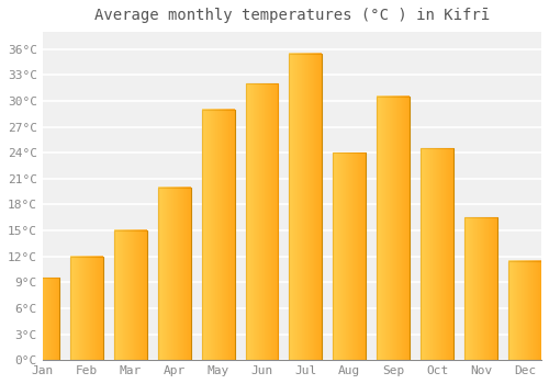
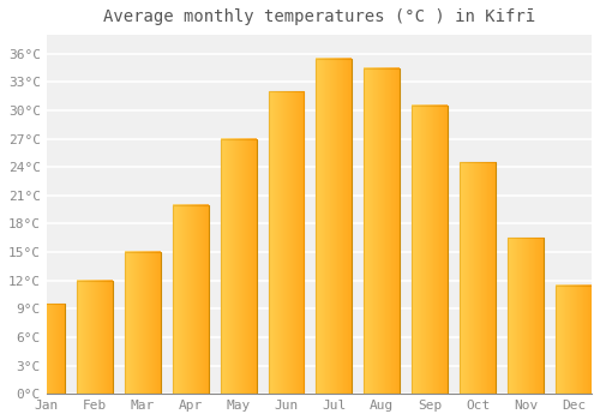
May: 29.0°C -> 27.0°C
Aug: 24.0°C -> 34.5°C
